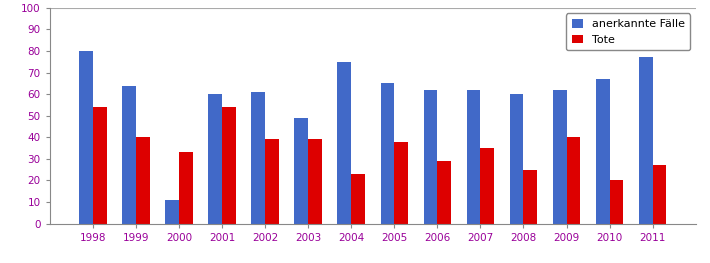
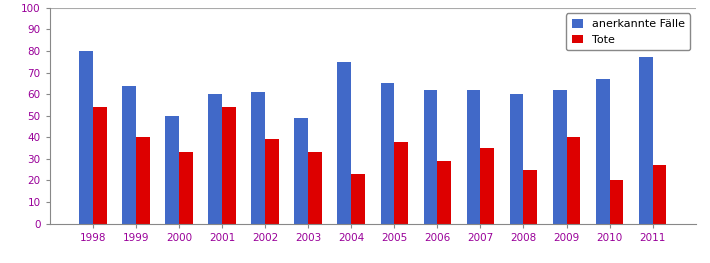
anerkannte Fälle/2000: 11 -> 50
Tote/2003: 39 -> 33
